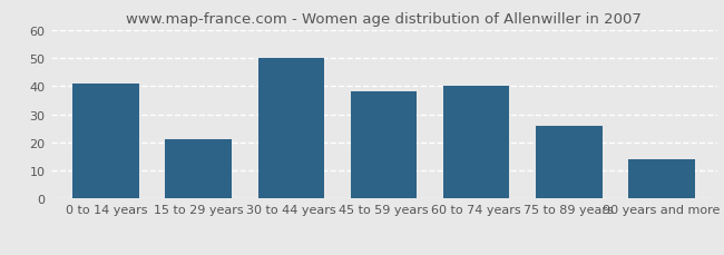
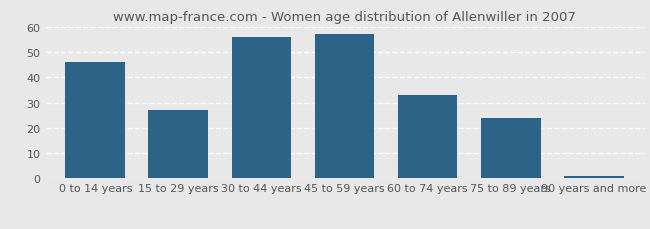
0 to 14 years: 41 -> 46
15 to 29 years: 21 -> 27
30 to 44 years: 50 -> 56
45 to 59 years: 38 -> 57
60 to 74 years: 40 -> 33
75 to 89 years: 26 -> 24
90 years and more: 14 -> 1
